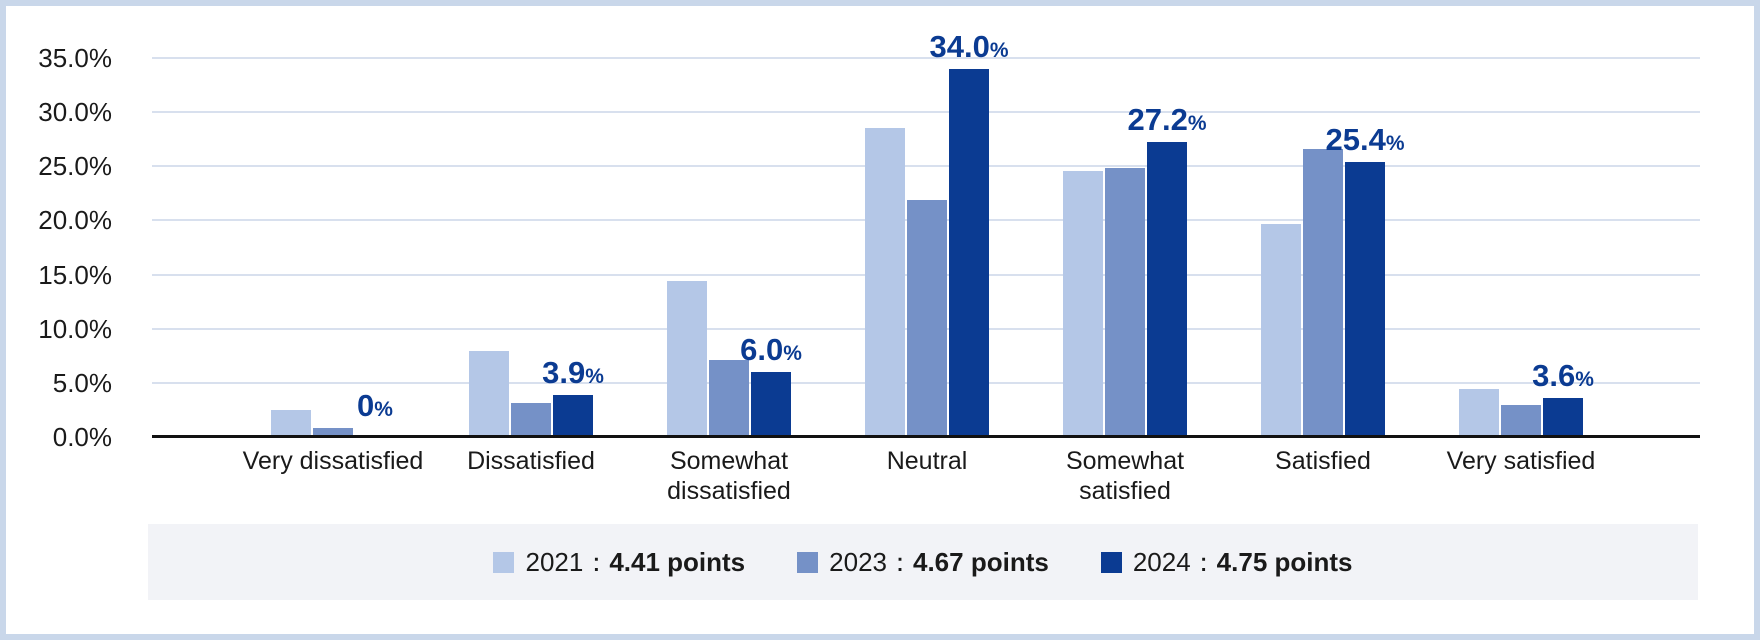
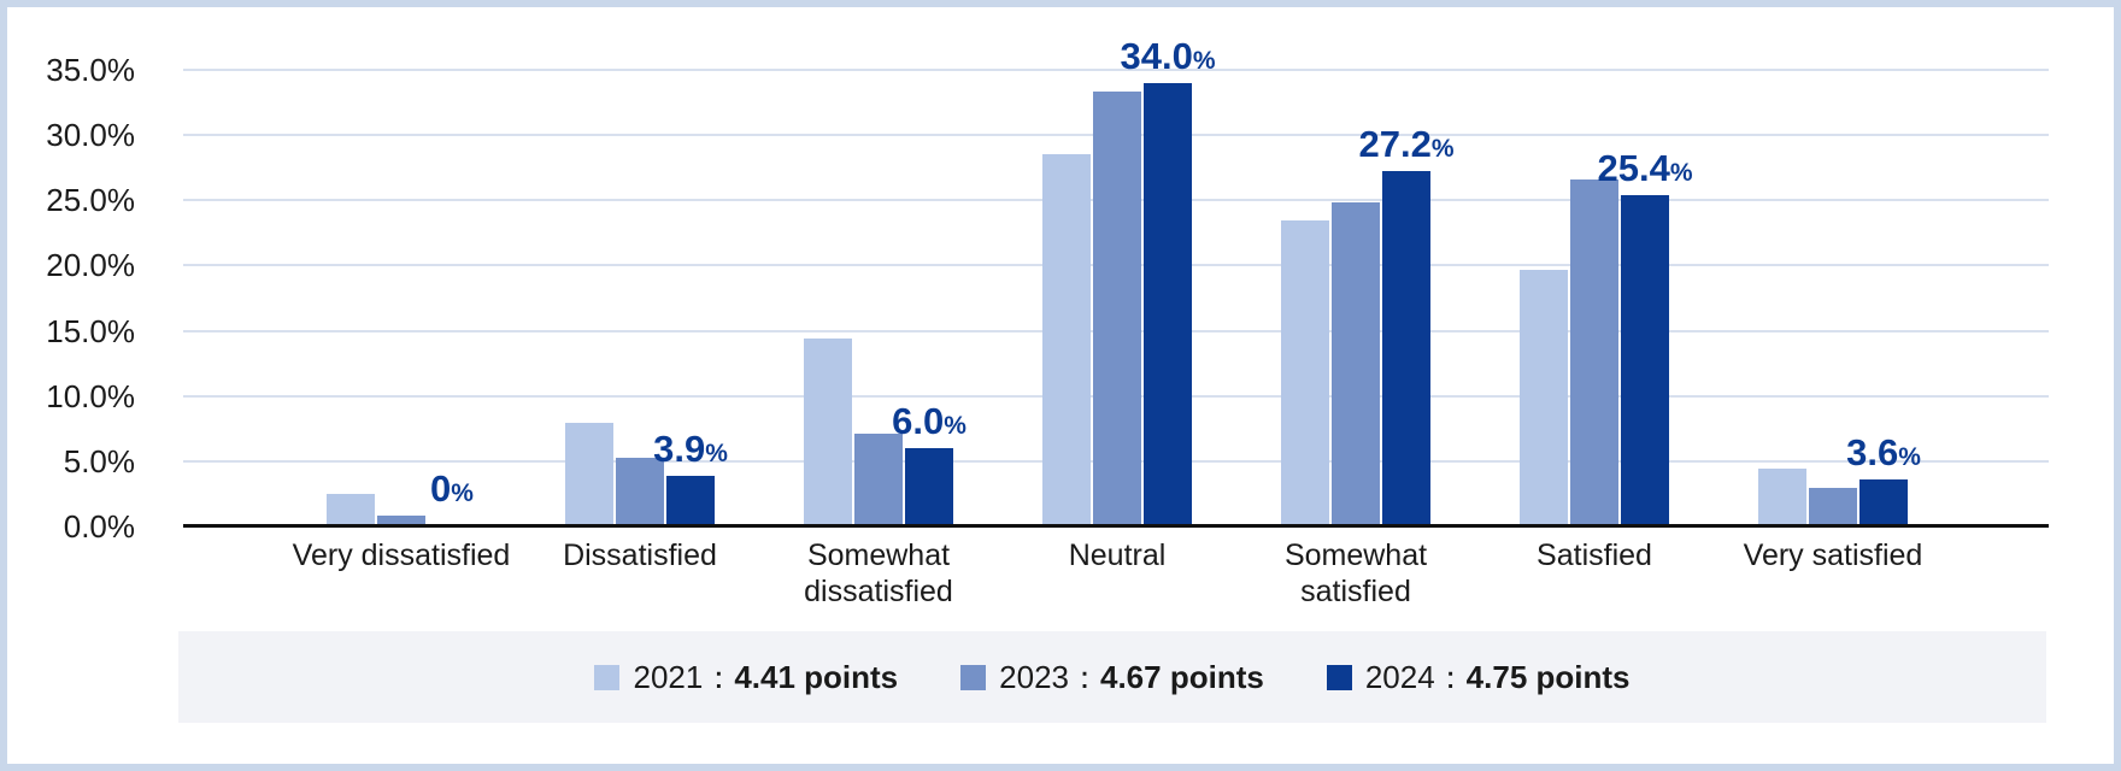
2023/Dissatisfied: 3.1% -> 5.3%
2023/Neutral: 21.9% -> 33.3%
2021/Somewhat satisfied: 24.6% -> 23.5%
